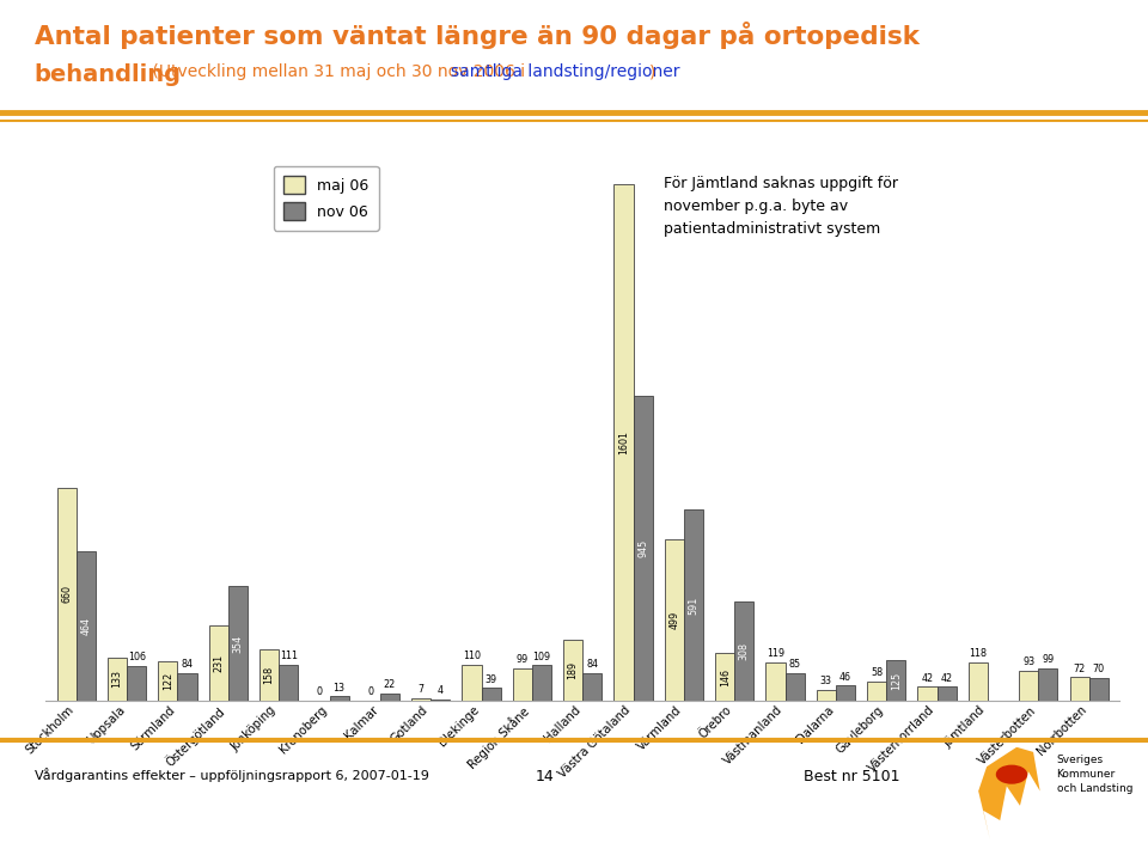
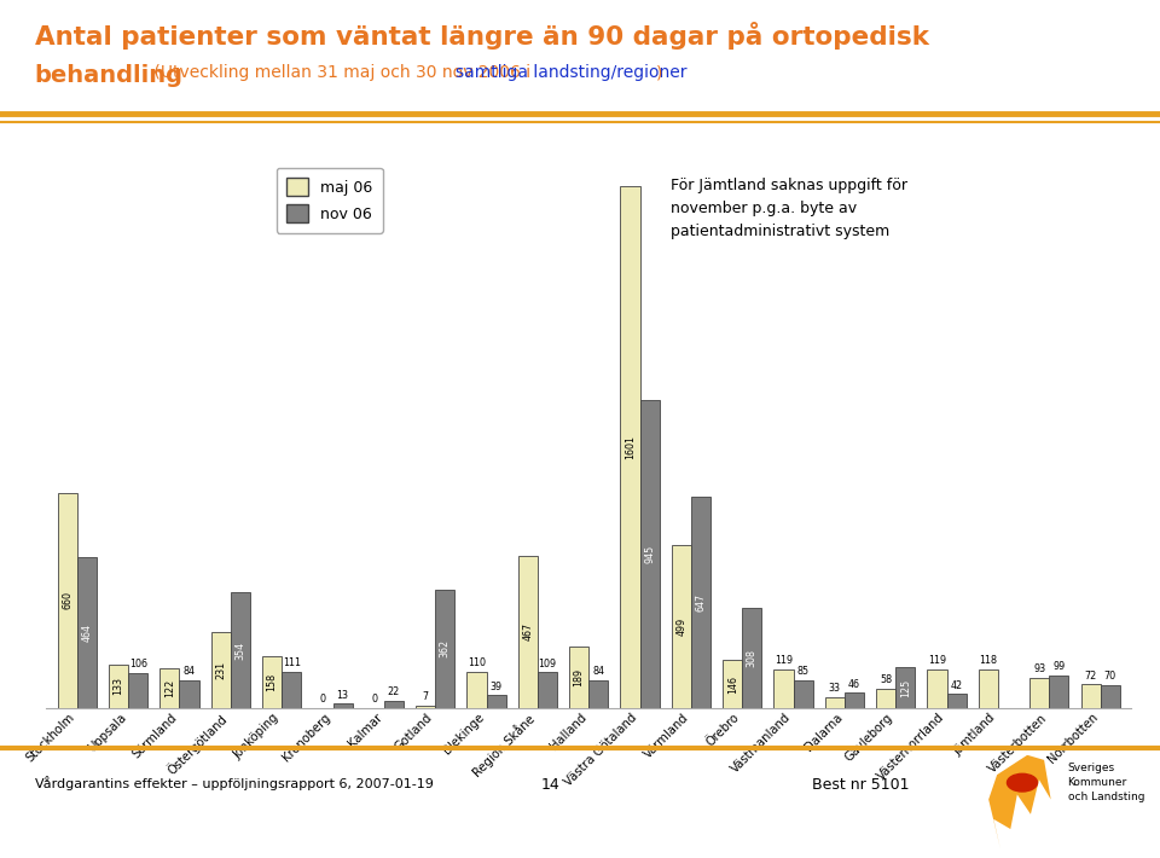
nov 06/Gotland: 4 -> 362
maj 06/Region Skåne: 99 -> 467
nov 06/Värmland: 591 -> 647
maj 06/Västernorrland: 42 -> 119
